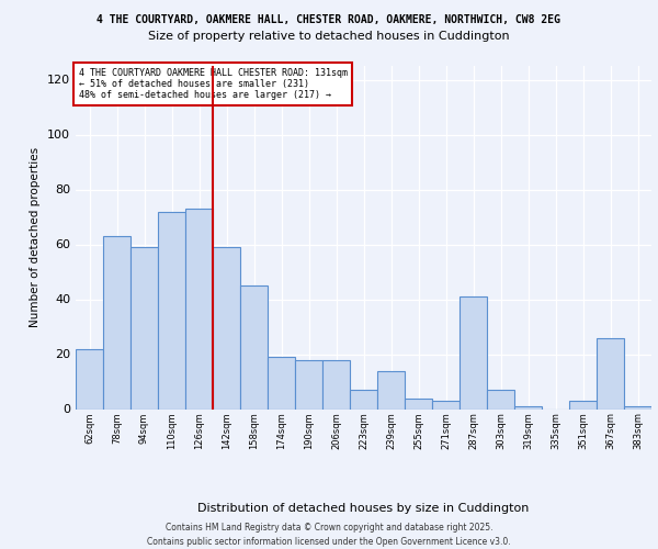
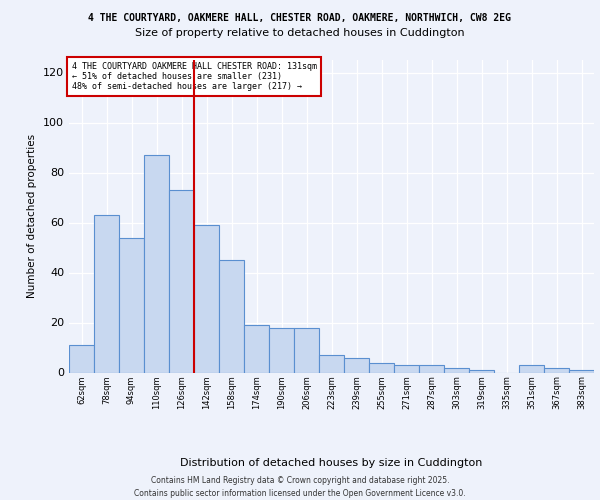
62sqm: 22 -> 11
94sqm: 59 -> 54
110sqm: 72 -> 87
239sqm: 14 -> 6
287sqm: 41 -> 3
303sqm: 7 -> 2
367sqm: 26 -> 2
